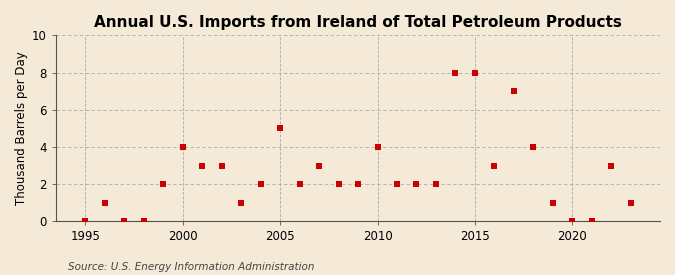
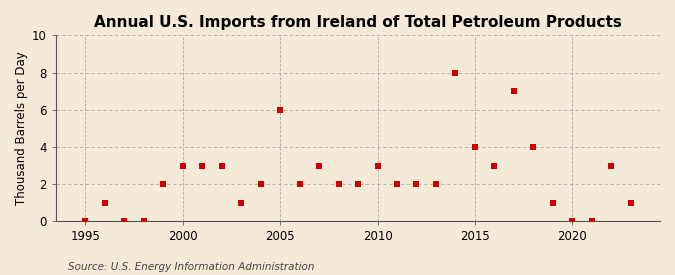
2000: 4 -> 3
2005: 5 -> 6
2010: 4 -> 3
2015: 8 -> 4
